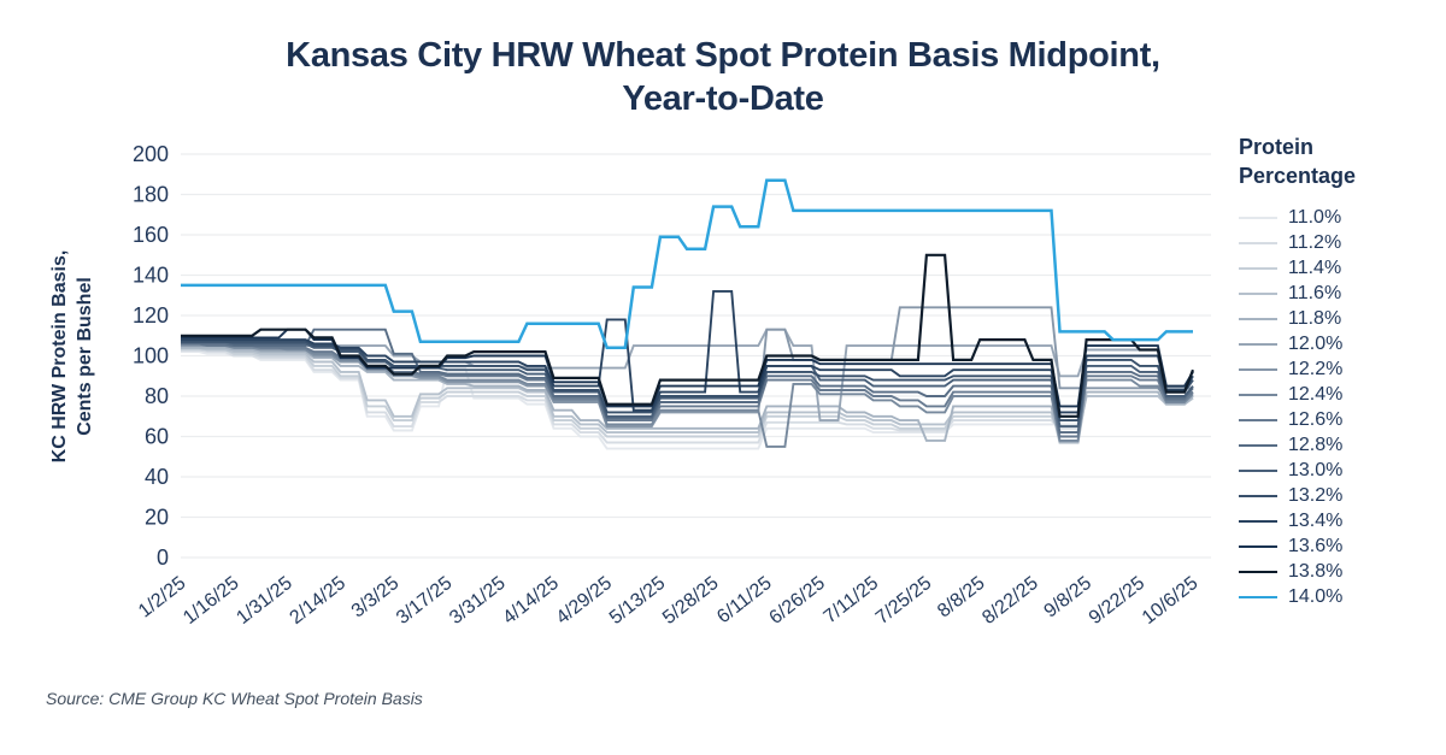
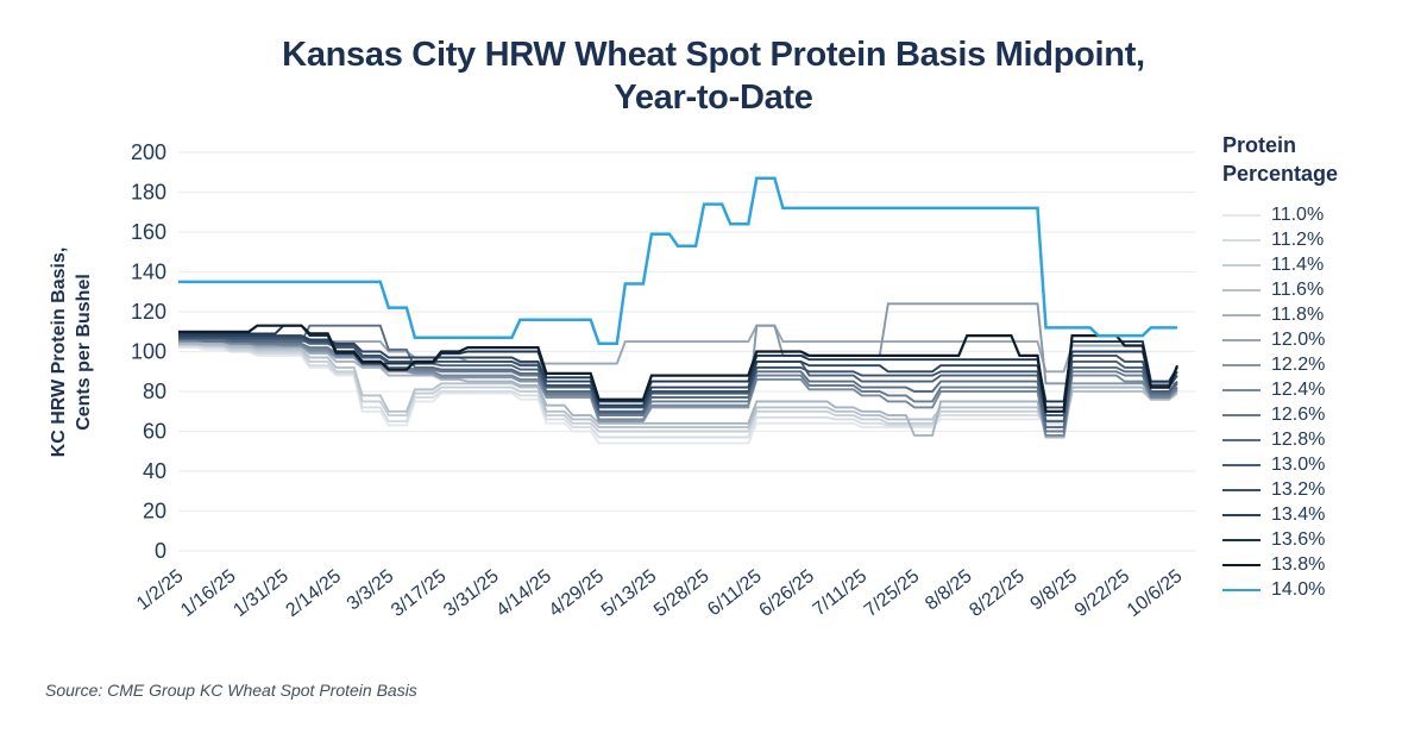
11.0%/3/17/25: 94 -> 79
13.4%/4/29/25: 118 -> 73
13.4%/5/28/25: 132 -> 82
12.4%/6/11/25: 55 -> 86
12.0%/6/26/25: 68 -> 105
13.8%/7/25/25: 150 -> 98
